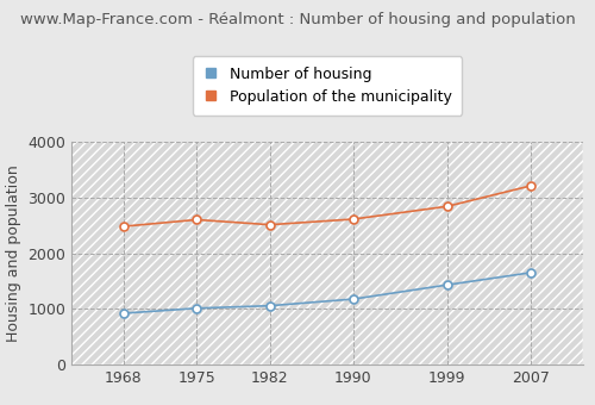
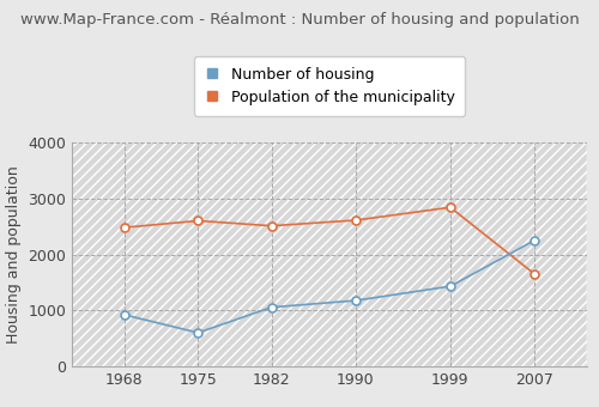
Number of housing/1975: 1010 -> 600
Number of housing/2007: 1650 -> 2250
Population of the municipality/2007: 3210 -> 1650
